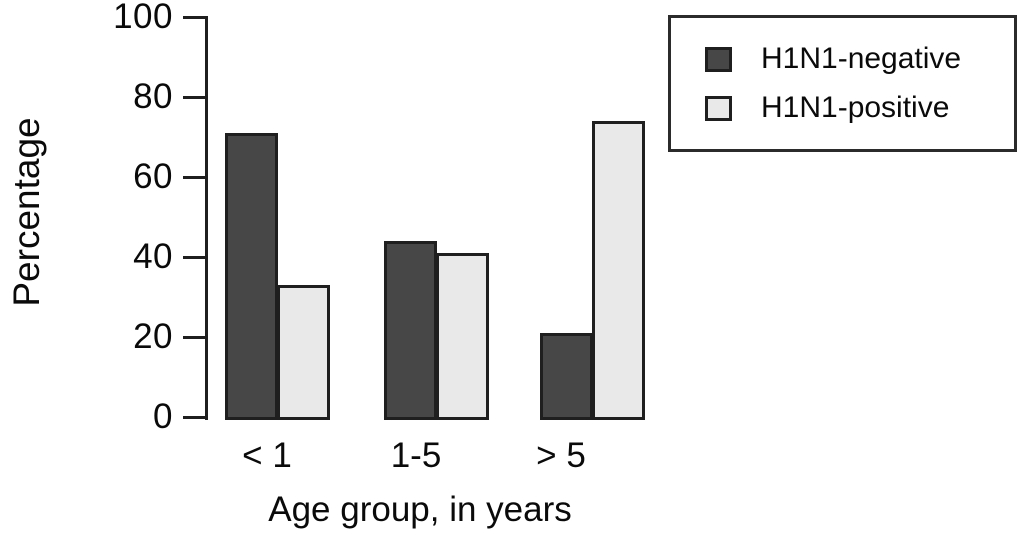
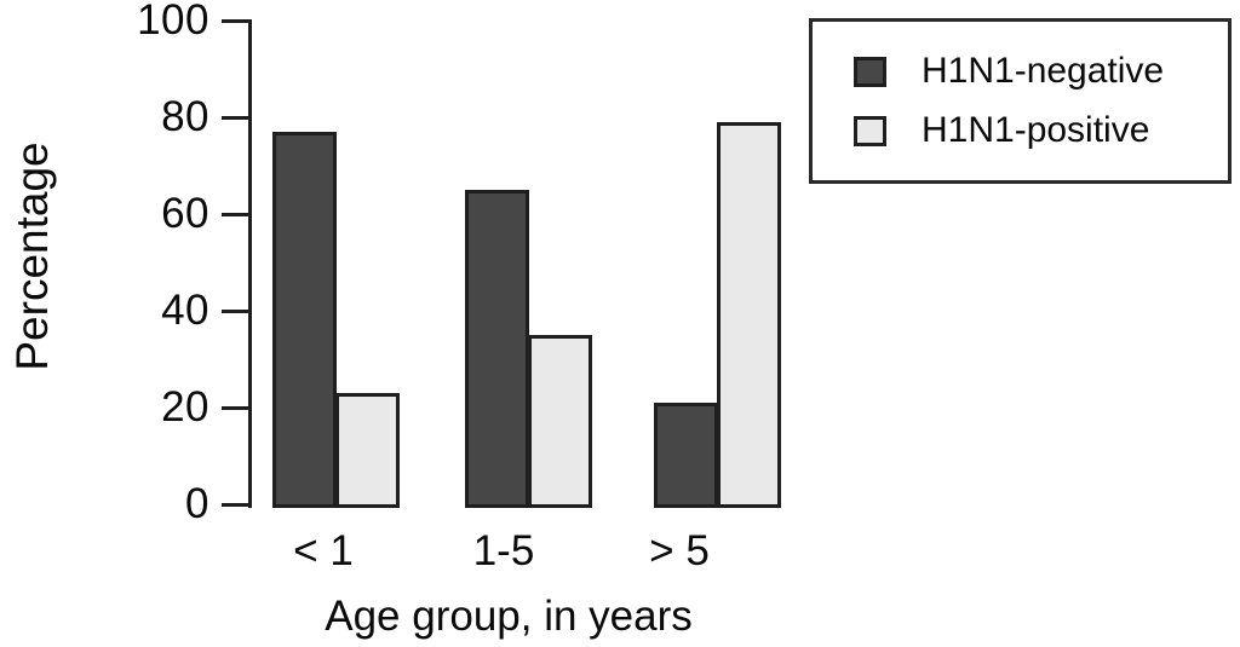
H1N1-negative/< 1: 71 -> 77
H1N1-positive/< 1: 33 -> 23
H1N1-negative/1-5: 44 -> 65
H1N1-positive/1-5: 41 -> 35
H1N1-positive/> 5: 74 -> 79
